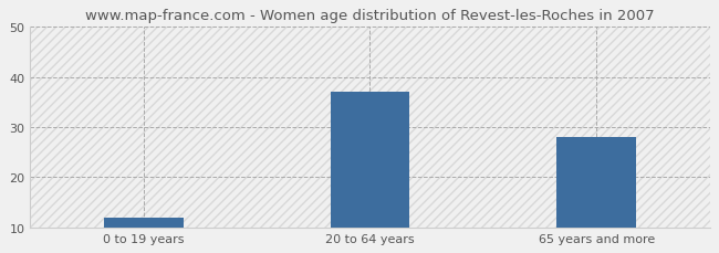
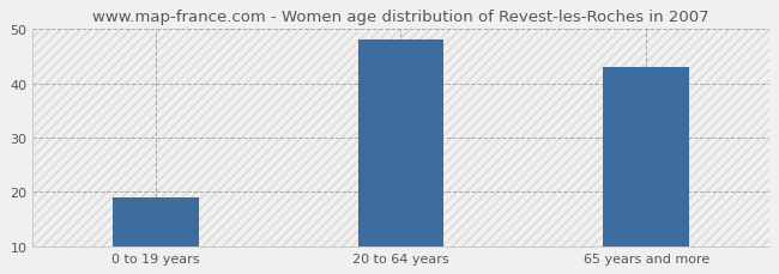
0 to 19 years: 12 -> 19
20 to 64 years: 37 -> 48
65 years and more: 28 -> 43
